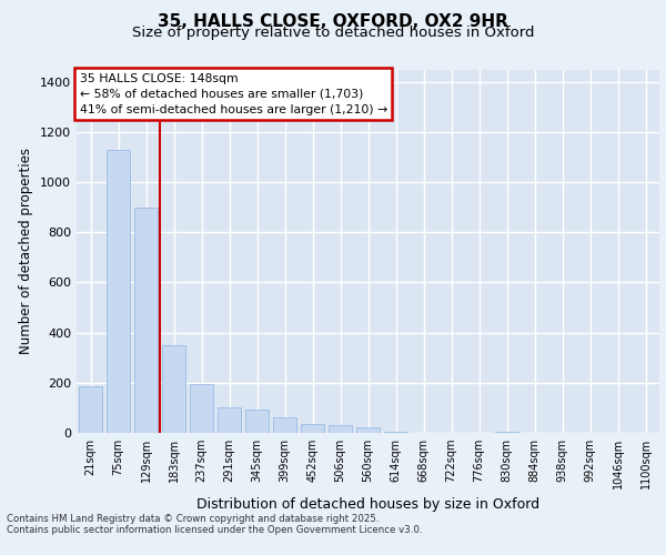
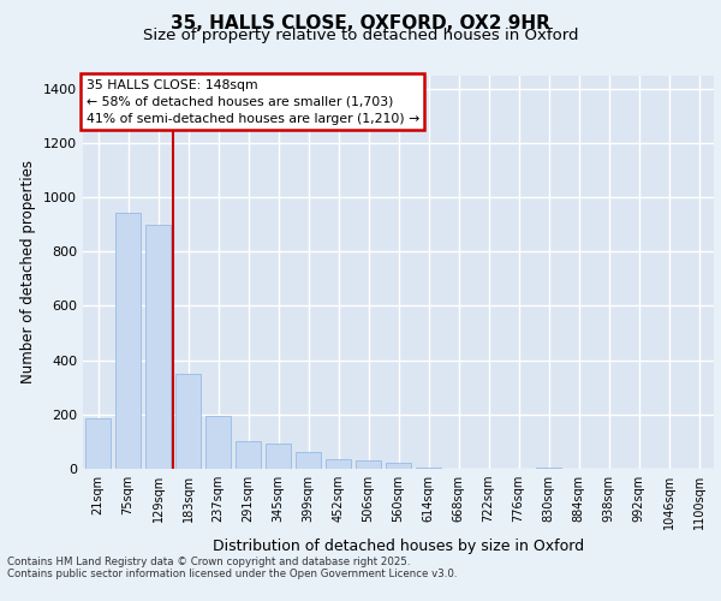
75sqm: 1130 -> 945
